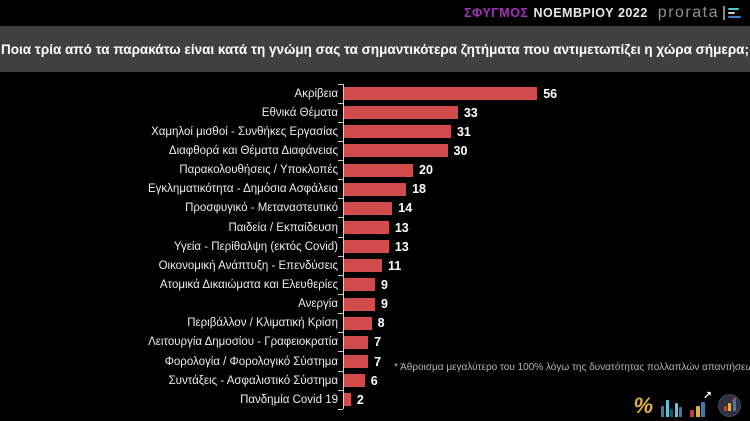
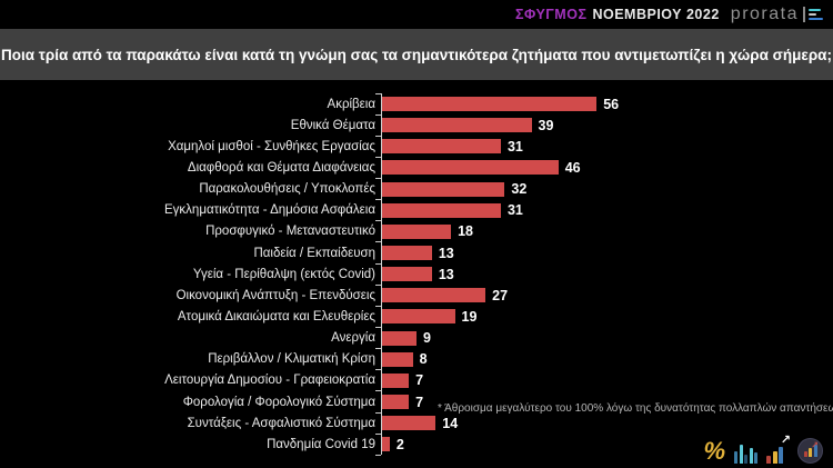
Εθνικά Θέματα: 33 -> 39
Διαφθορά και Θέματα Διαφάνειας: 30 -> 46
Παρακολουθήσεις / Υποκλοπές: 20 -> 32
Εγκληματικότητα - Δημόσια Ασφάλεια: 18 -> 31
Προσφυγικό - Μεταναστευτικό: 14 -> 18
Οικονομική Ανάπτυξη - Επενδύσεις: 11 -> 27
Ατομικά Δικαιώματα και Ελευθερίες: 9 -> 19
Συντάξεις - Ασφαλιστικό Σύστημα: 6 -> 14
